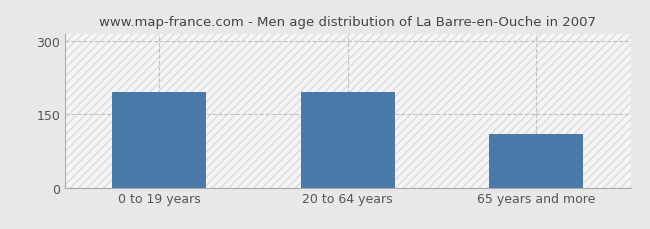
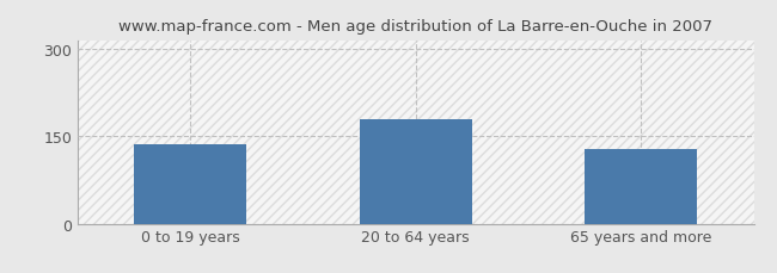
0 to 19 years: 195 -> 136
20 to 64 years: 195 -> 180
65 years and more: 110 -> 128
